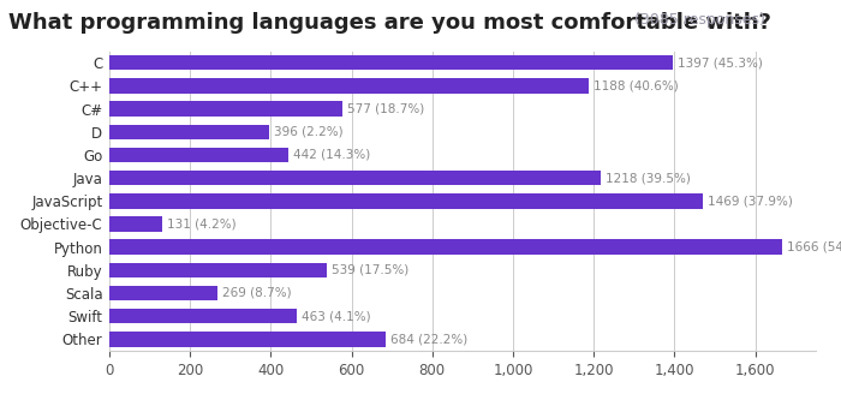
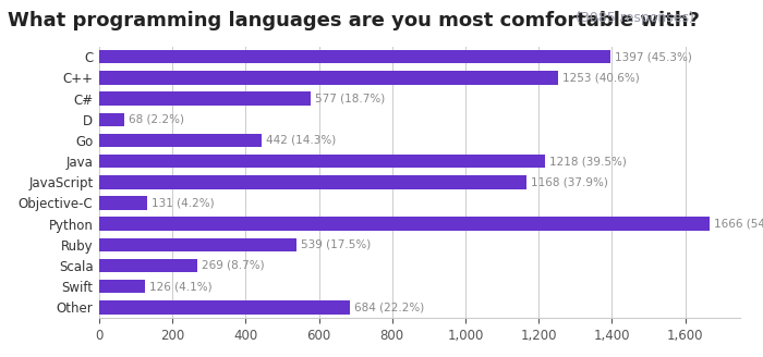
C++: 1188 -> 1253
D: 396 -> 68
JavaScript: 1469 -> 1168
Swift: 463 -> 126
